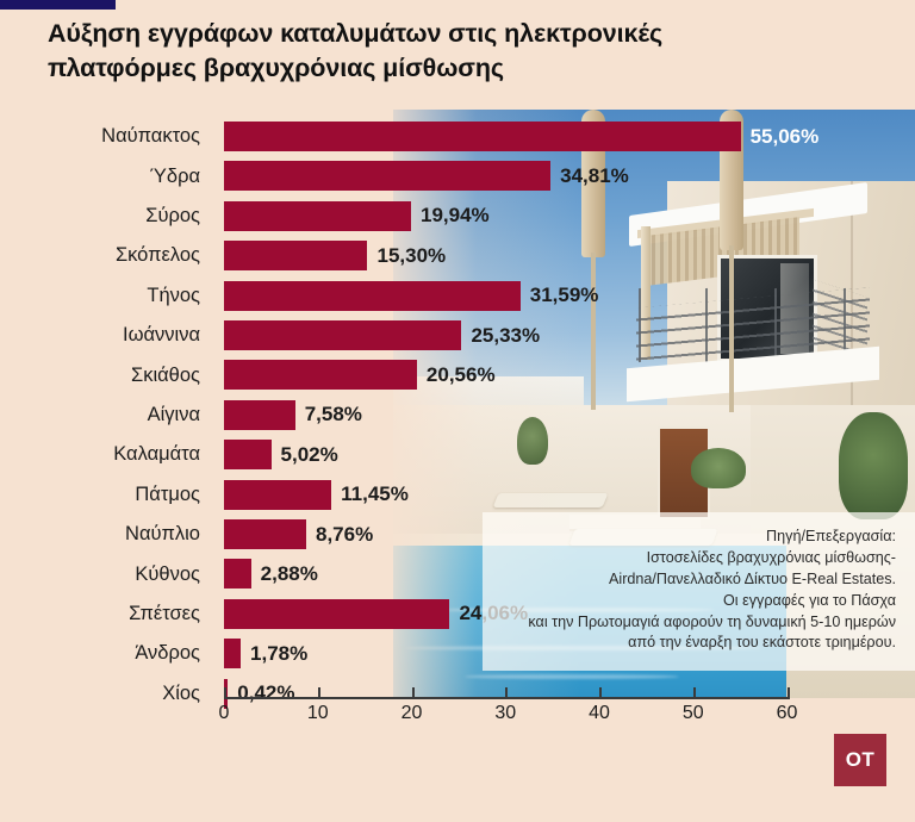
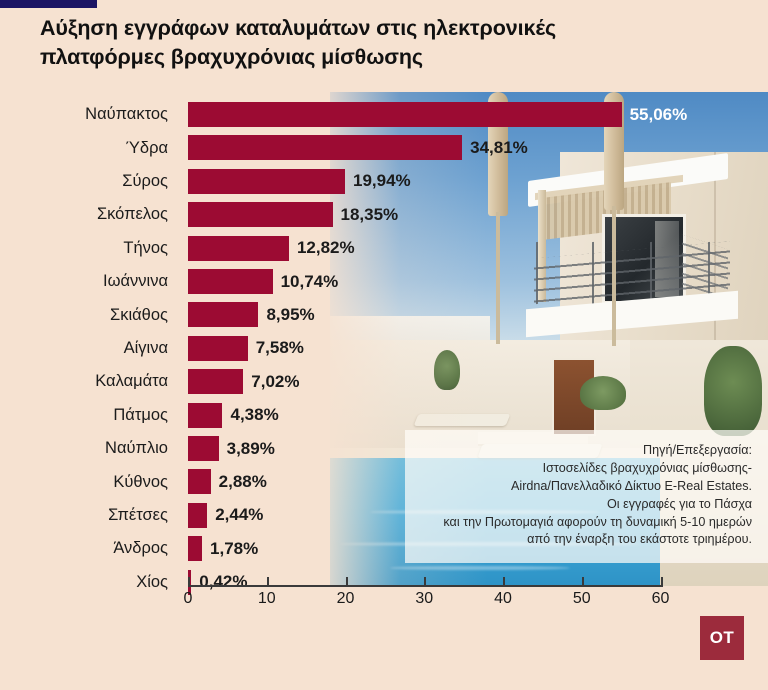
Σκόπελος: 15,30% -> 18,35%
Τήνος: 31,59% -> 12,82%
Ιωάννινα: 25,33% -> 10,74%
Σκιάθος: 20,56% -> 8,95%
Καλαμάτα: 5,02% -> 7,02%
Πάτμος: 11,45% -> 4,38%
Ναύπλιο: 8,76% -> 3,89%
Σπέτσες: 24,06% -> 2,44%
